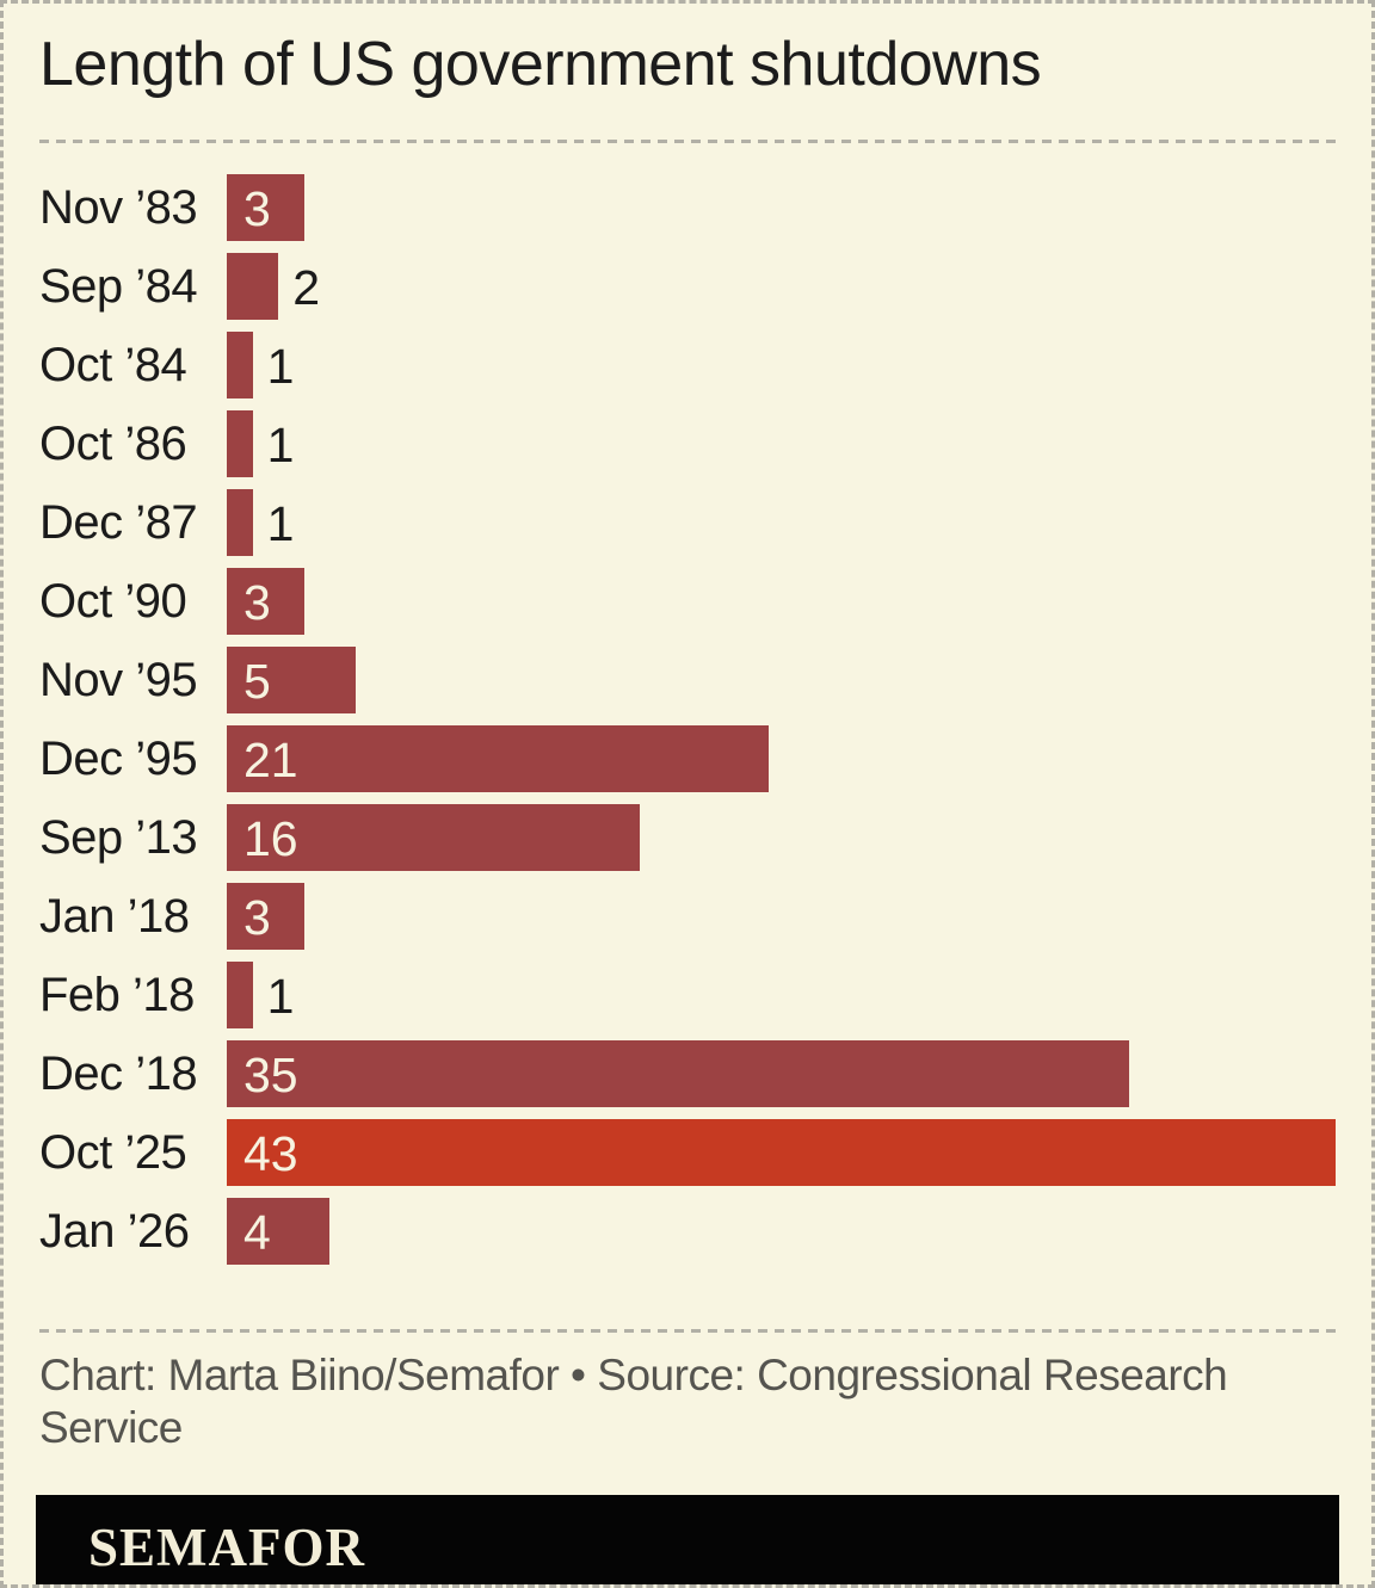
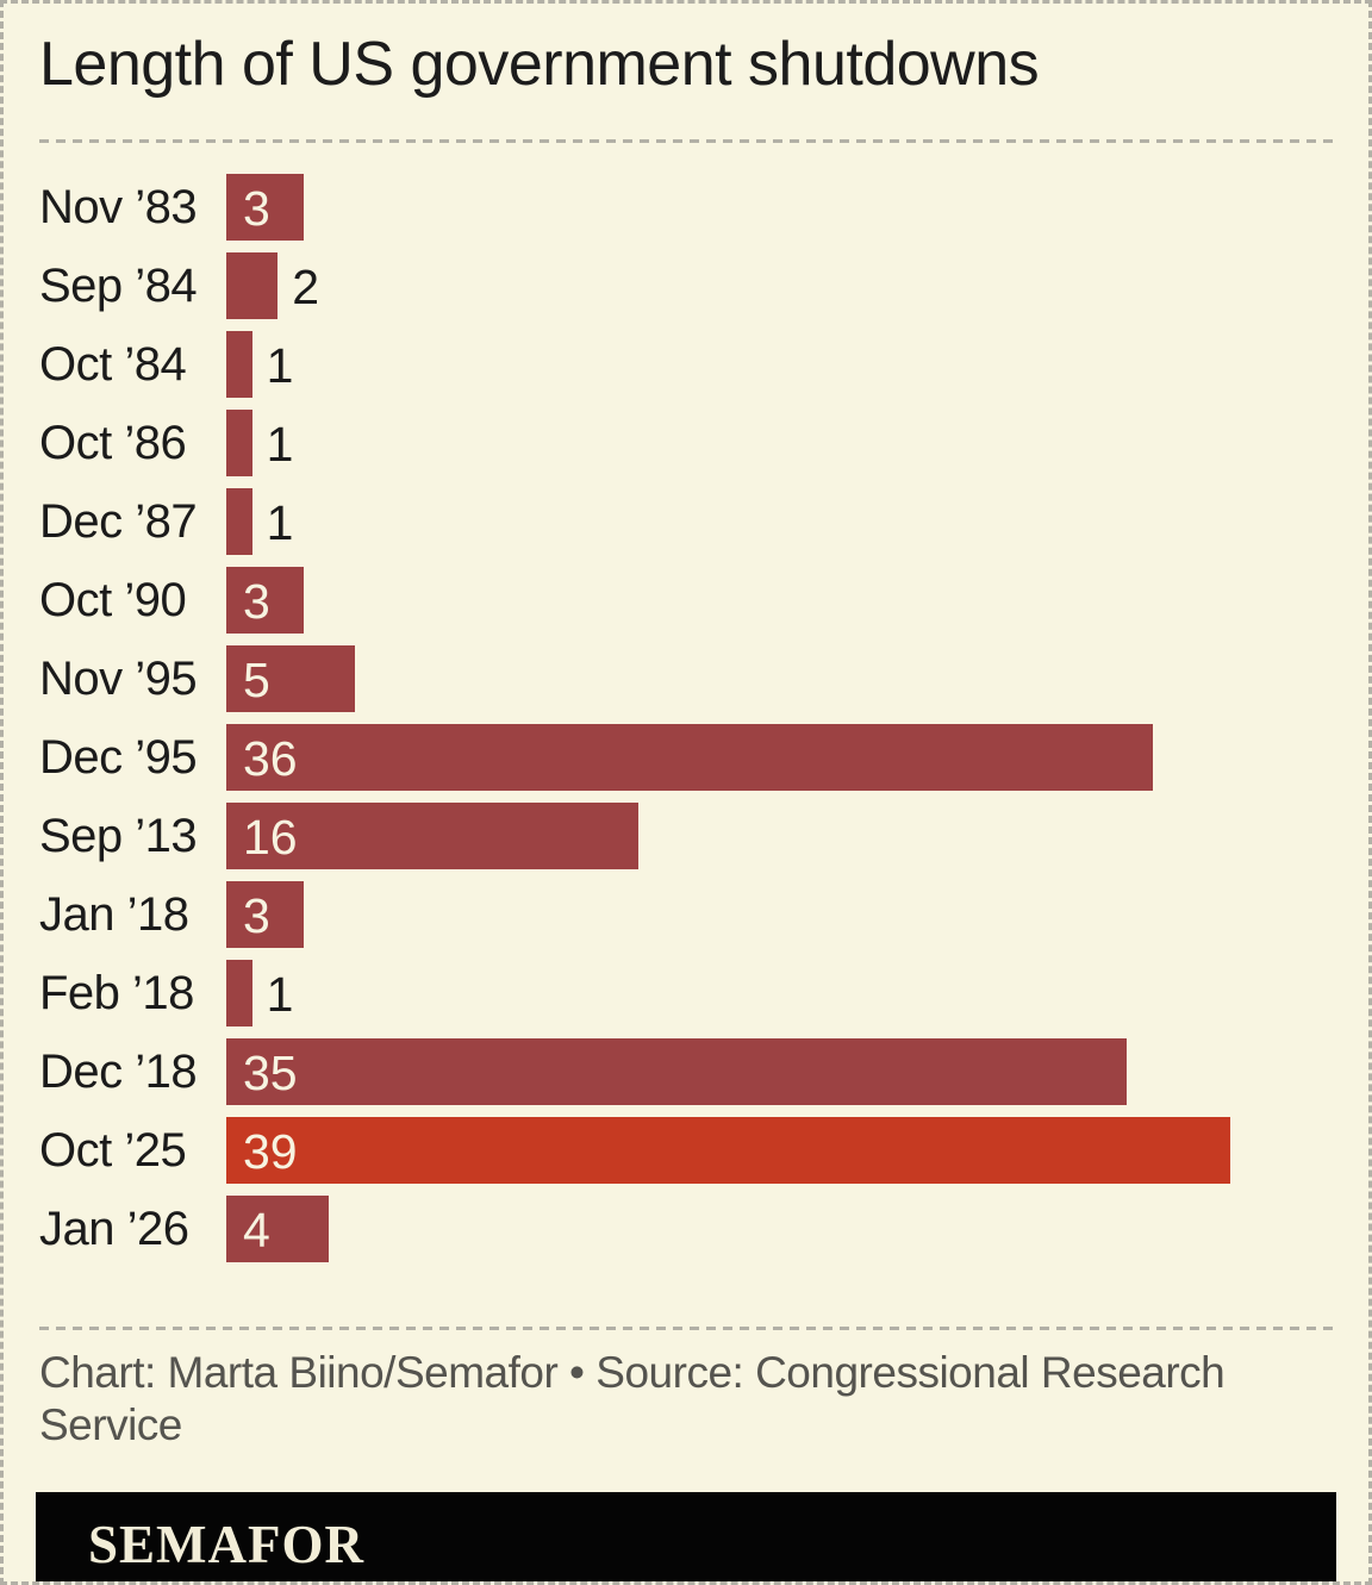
Dec ’95: 21 -> 36
Oct ’25: 43 -> 39
